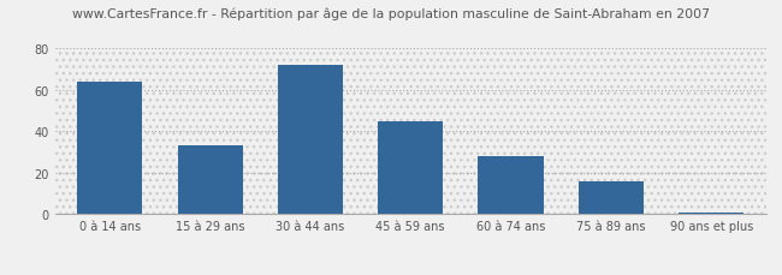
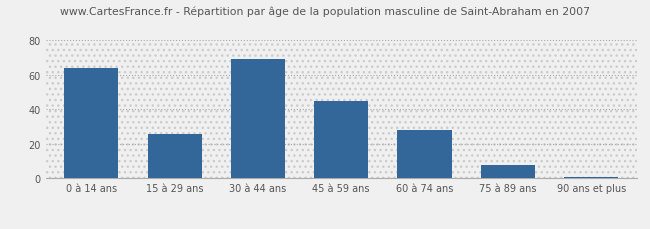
15 à 29 ans: 33 -> 26
30 à 44 ans: 72 -> 69
75 à 89 ans: 16 -> 8
